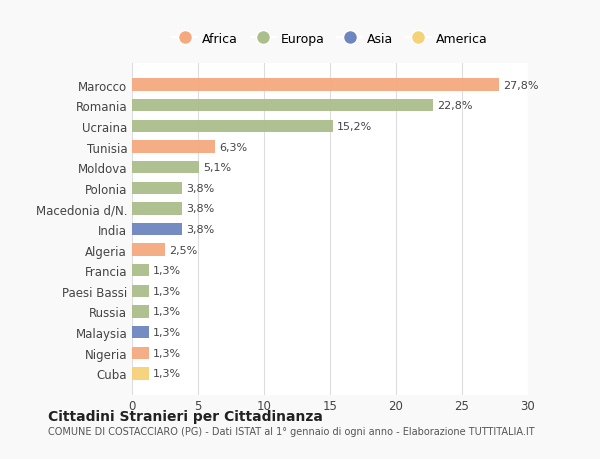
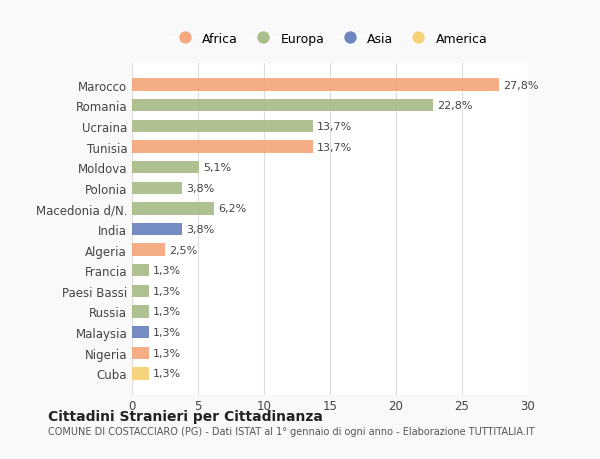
Ucraina: 15,2% -> 13,7%
Tunisia: 6,3% -> 13,7%
Macedonia d/N.: 3,8% -> 6,2%
